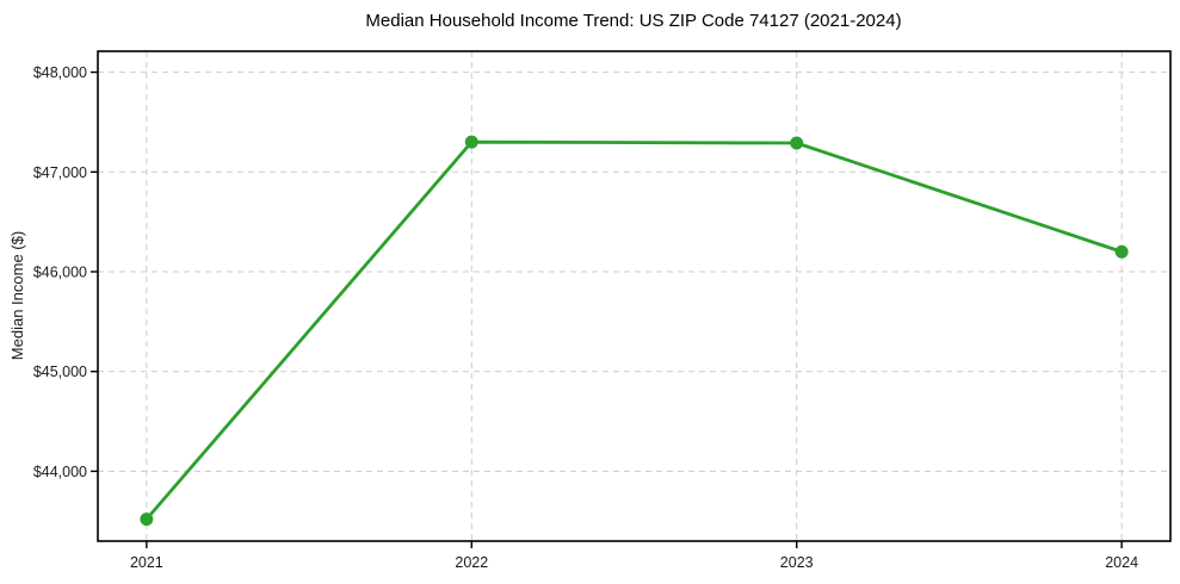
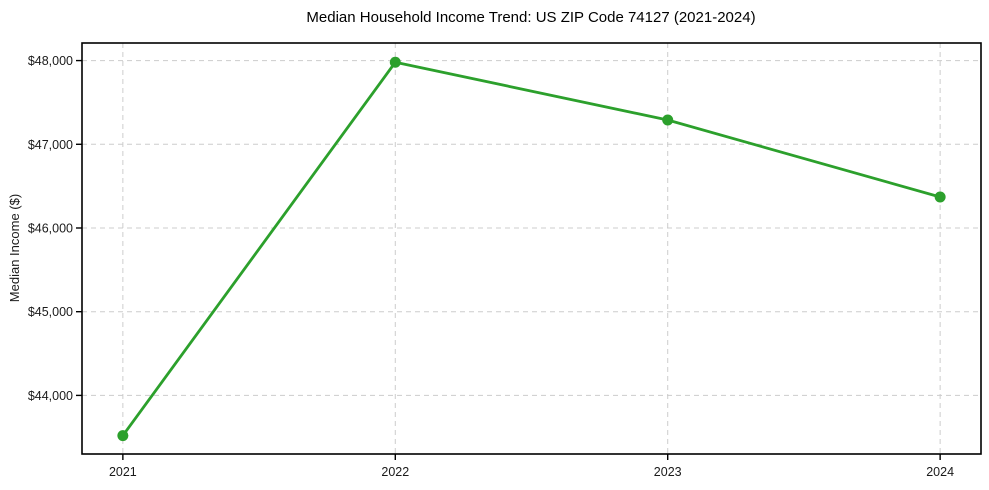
2022: $47300 -> $48000
2024: $46200 -> $46400
